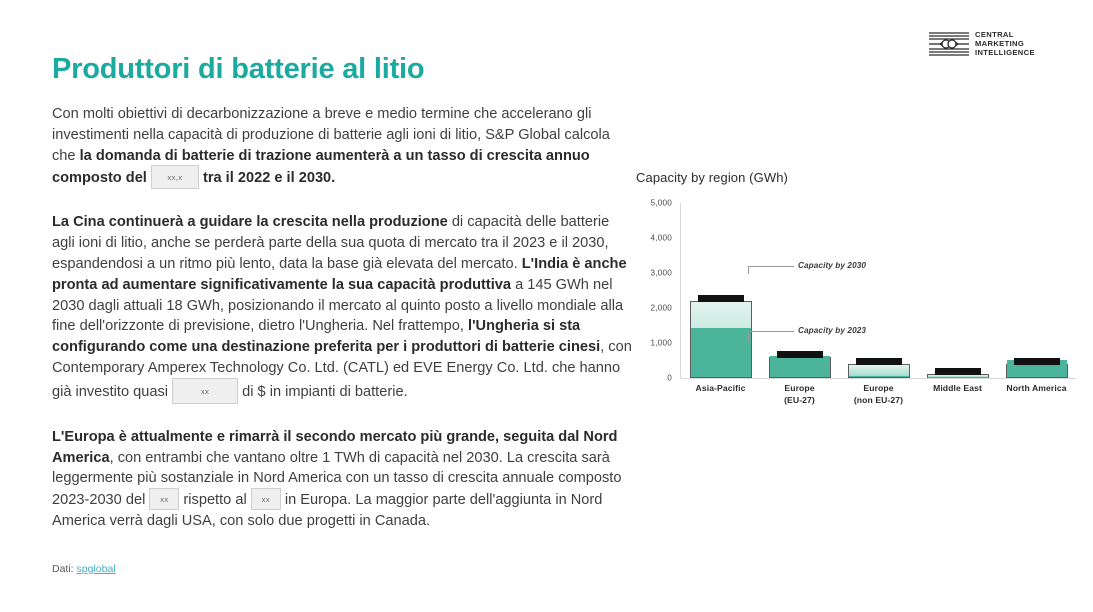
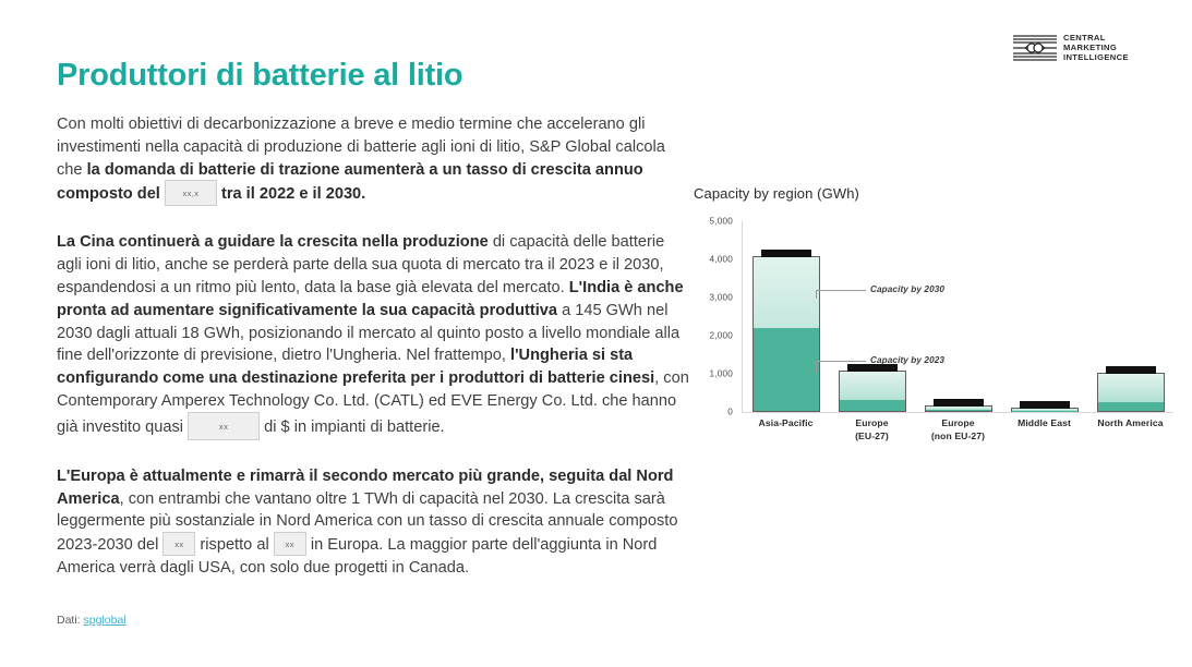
Capacity by 2023/Asia-Pacific: 1400 -> 2200
Capacity by 2030/Asia-Pacific: 2200 -> 4100
Capacity by 2023/Europe (EU-27): 600 -> 300
Capacity by 2030/Europe (EU-27): 600 -> 1100
Capacity by 2030/Europe (non EU-27): 400 -> 200
Capacity by 2023/North America: 500 -> 200
Capacity by 2030/North America: 400 -> 1000
